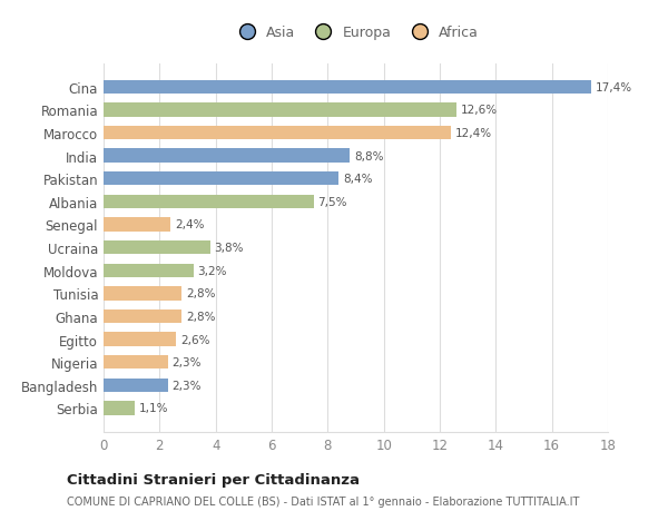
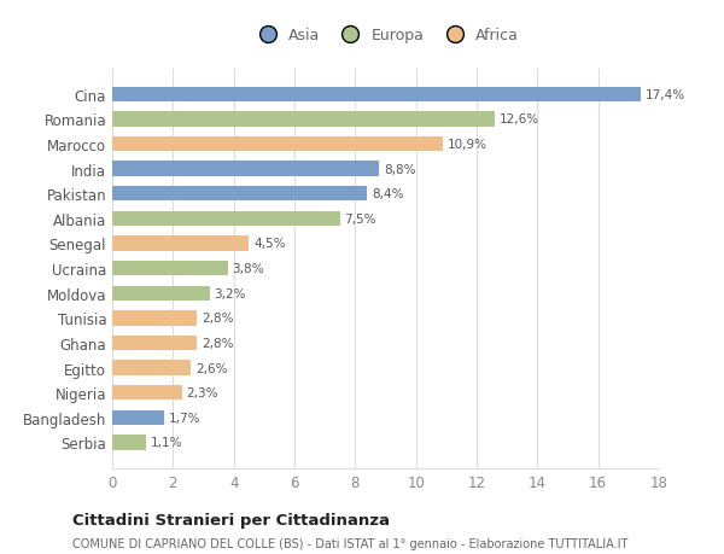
Marocco: 12,4% -> 10,9%
Senegal: 2,4% -> 4,5%
Bangladesh: 2,3% -> 1,7%
